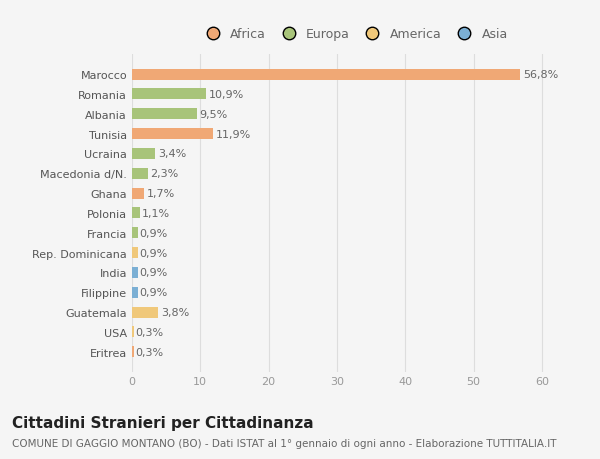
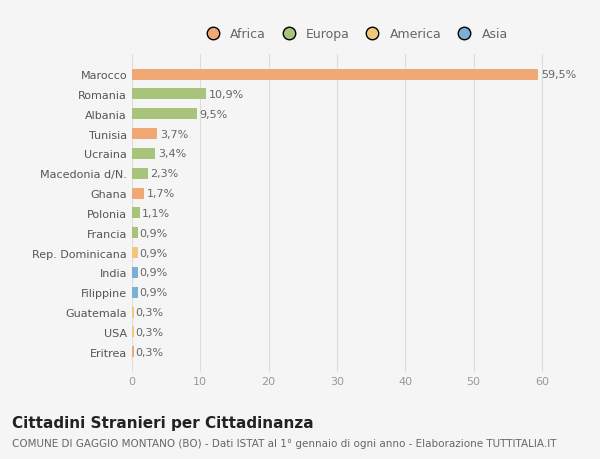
Marocco: 56,8% -> 59,5%
Tunisia: 11,9% -> 3,7%
Guatemala: 3,8% -> 0,3%
